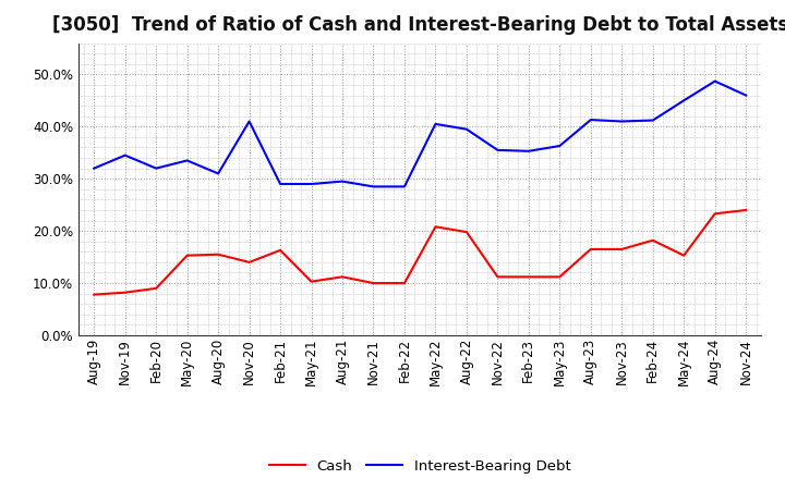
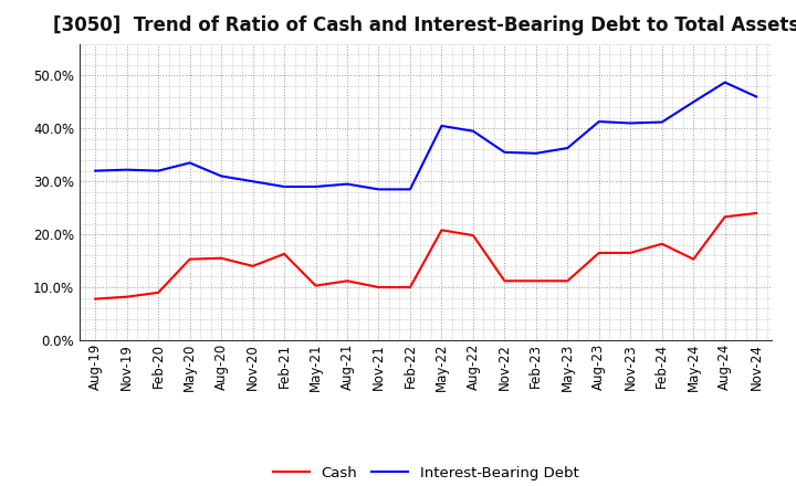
Interest-Bearing Debt/Nov-19: 34.5% -> 32.2%
Interest-Bearing Debt/Nov-20: 41.0% -> 30.0%
